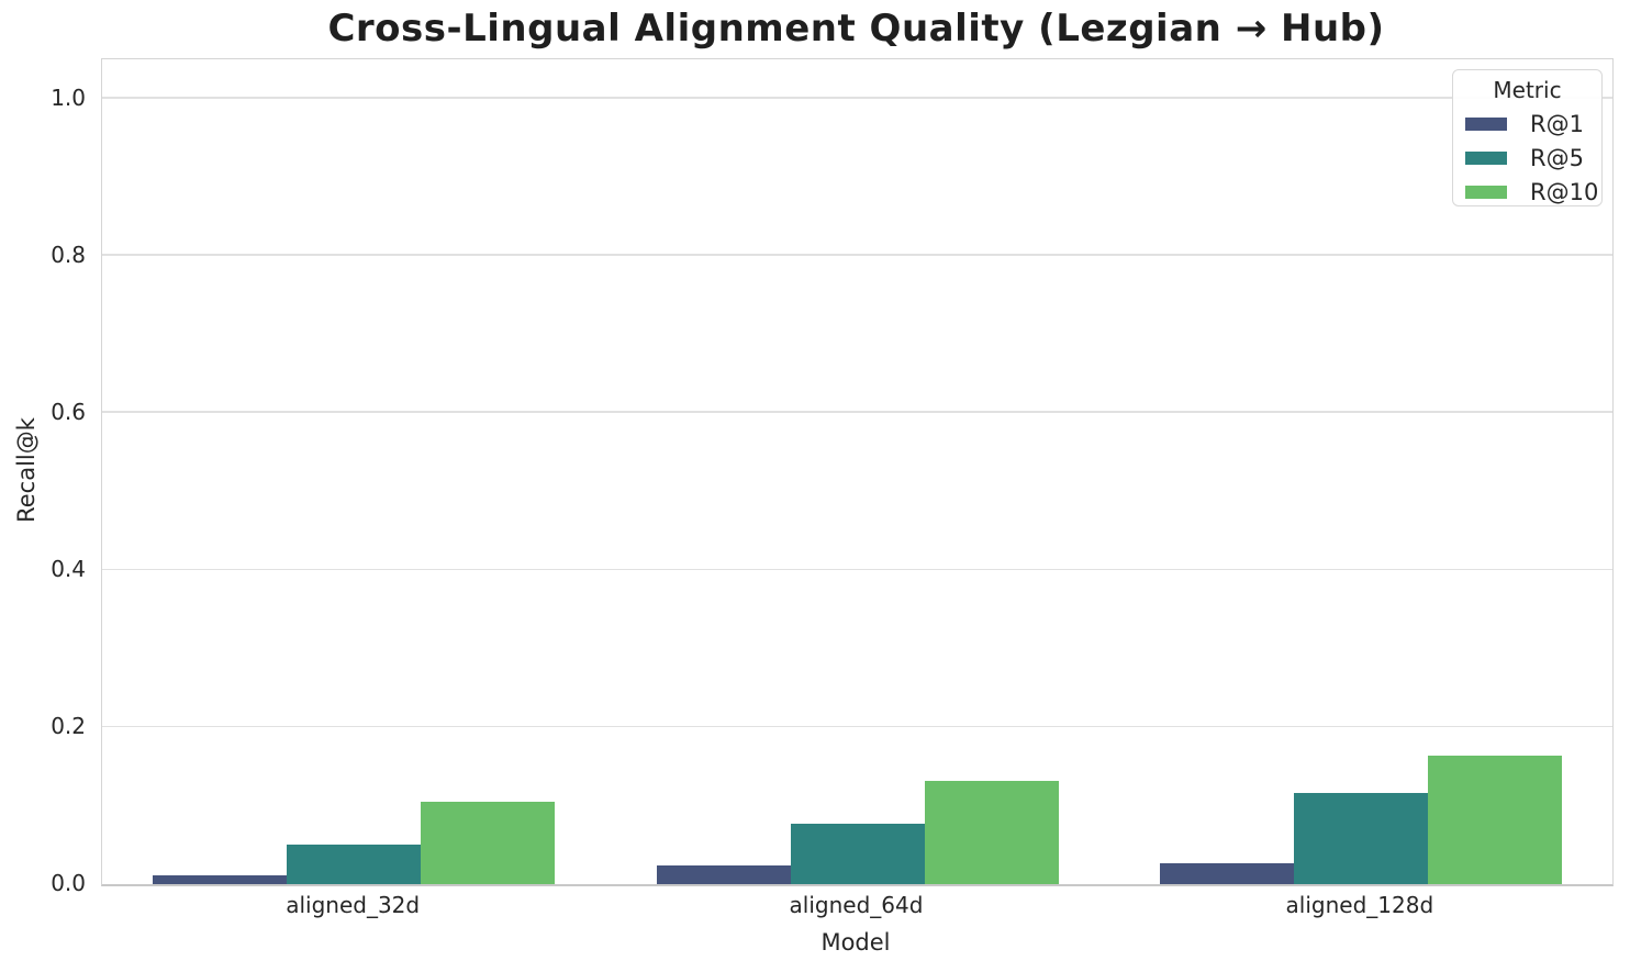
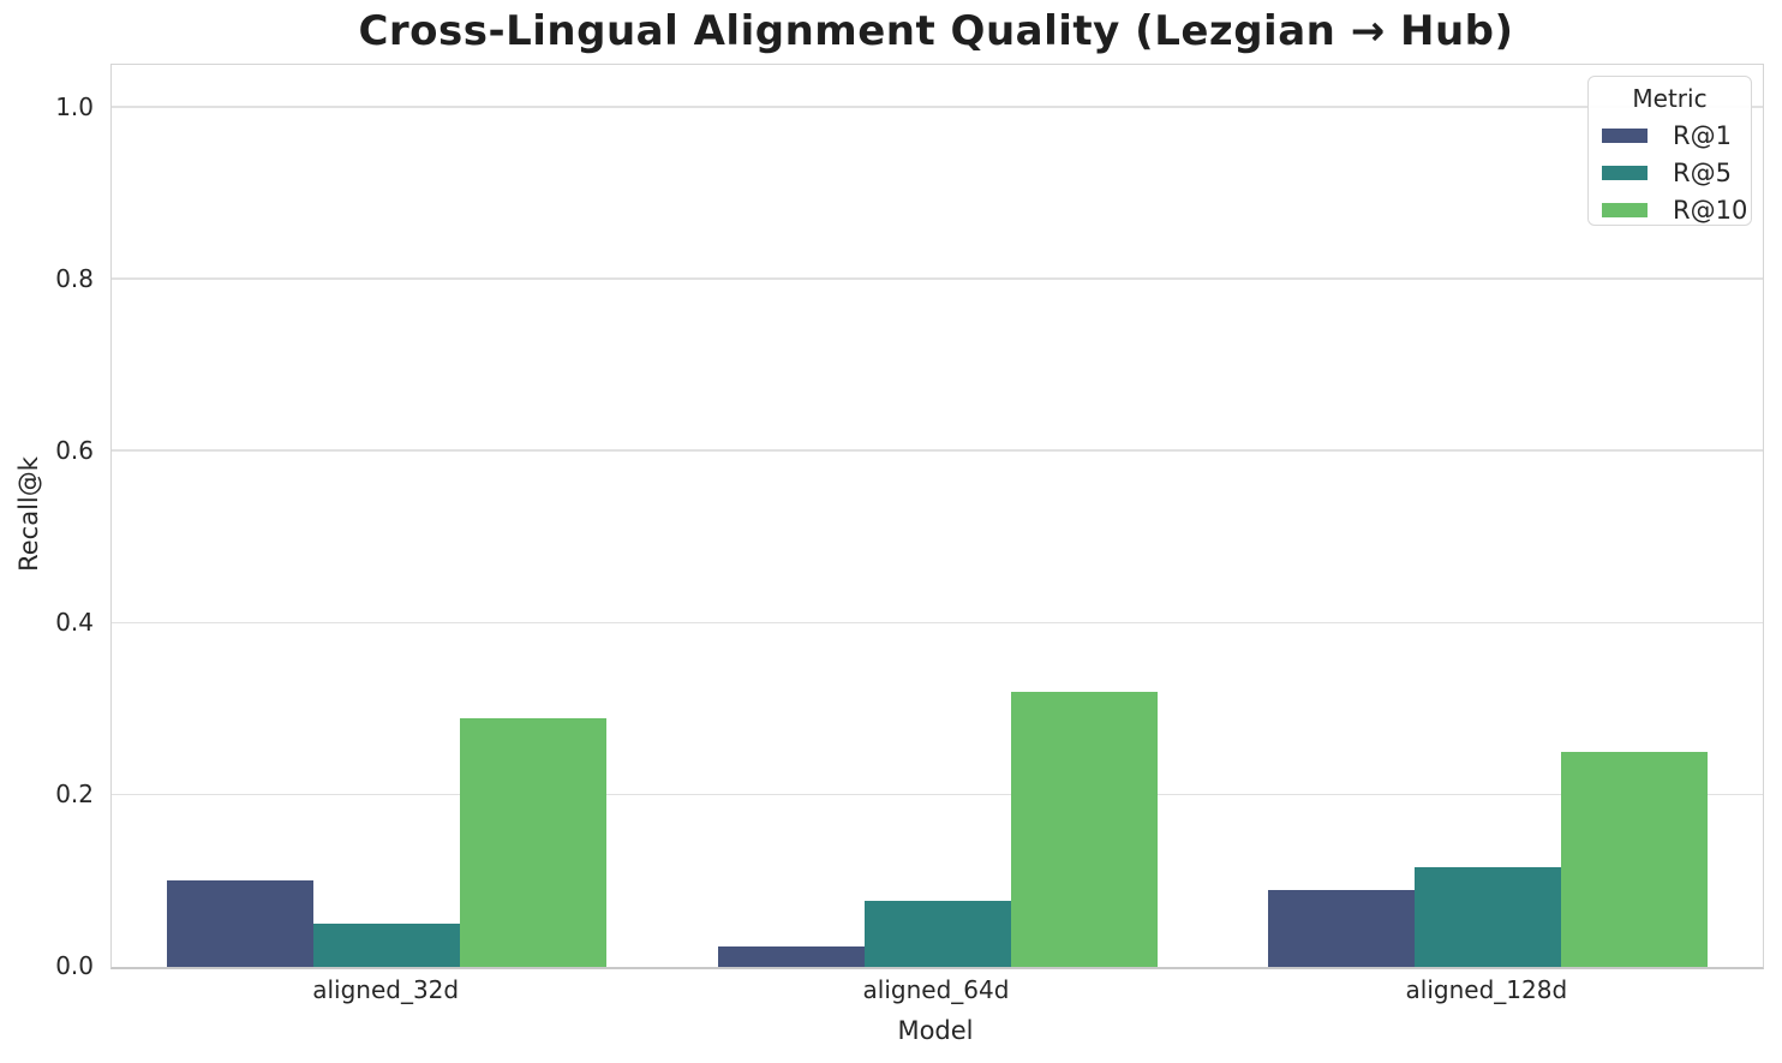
R@1/aligned_32d: 0.01 -> 0.10
R@10/aligned_32d: 0.10 -> 0.29
R@10/aligned_64d: 0.13 -> 0.32
R@1/aligned_128d: 0.03 -> 0.09
R@10/aligned_128d: 0.16 -> 0.25
